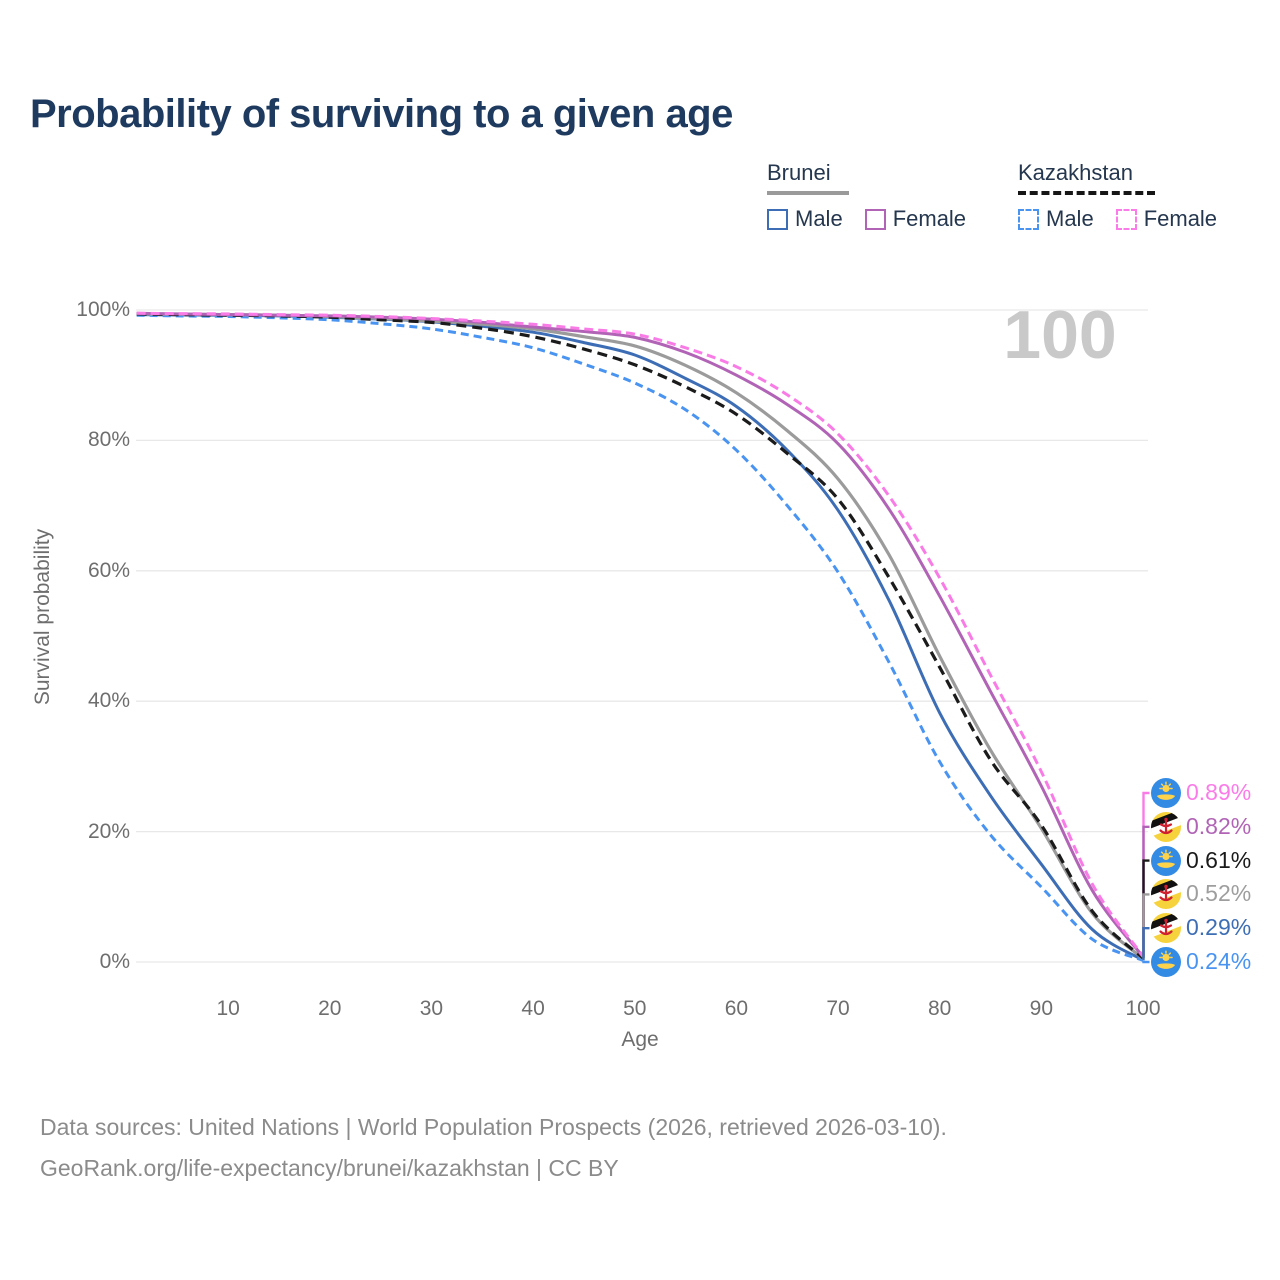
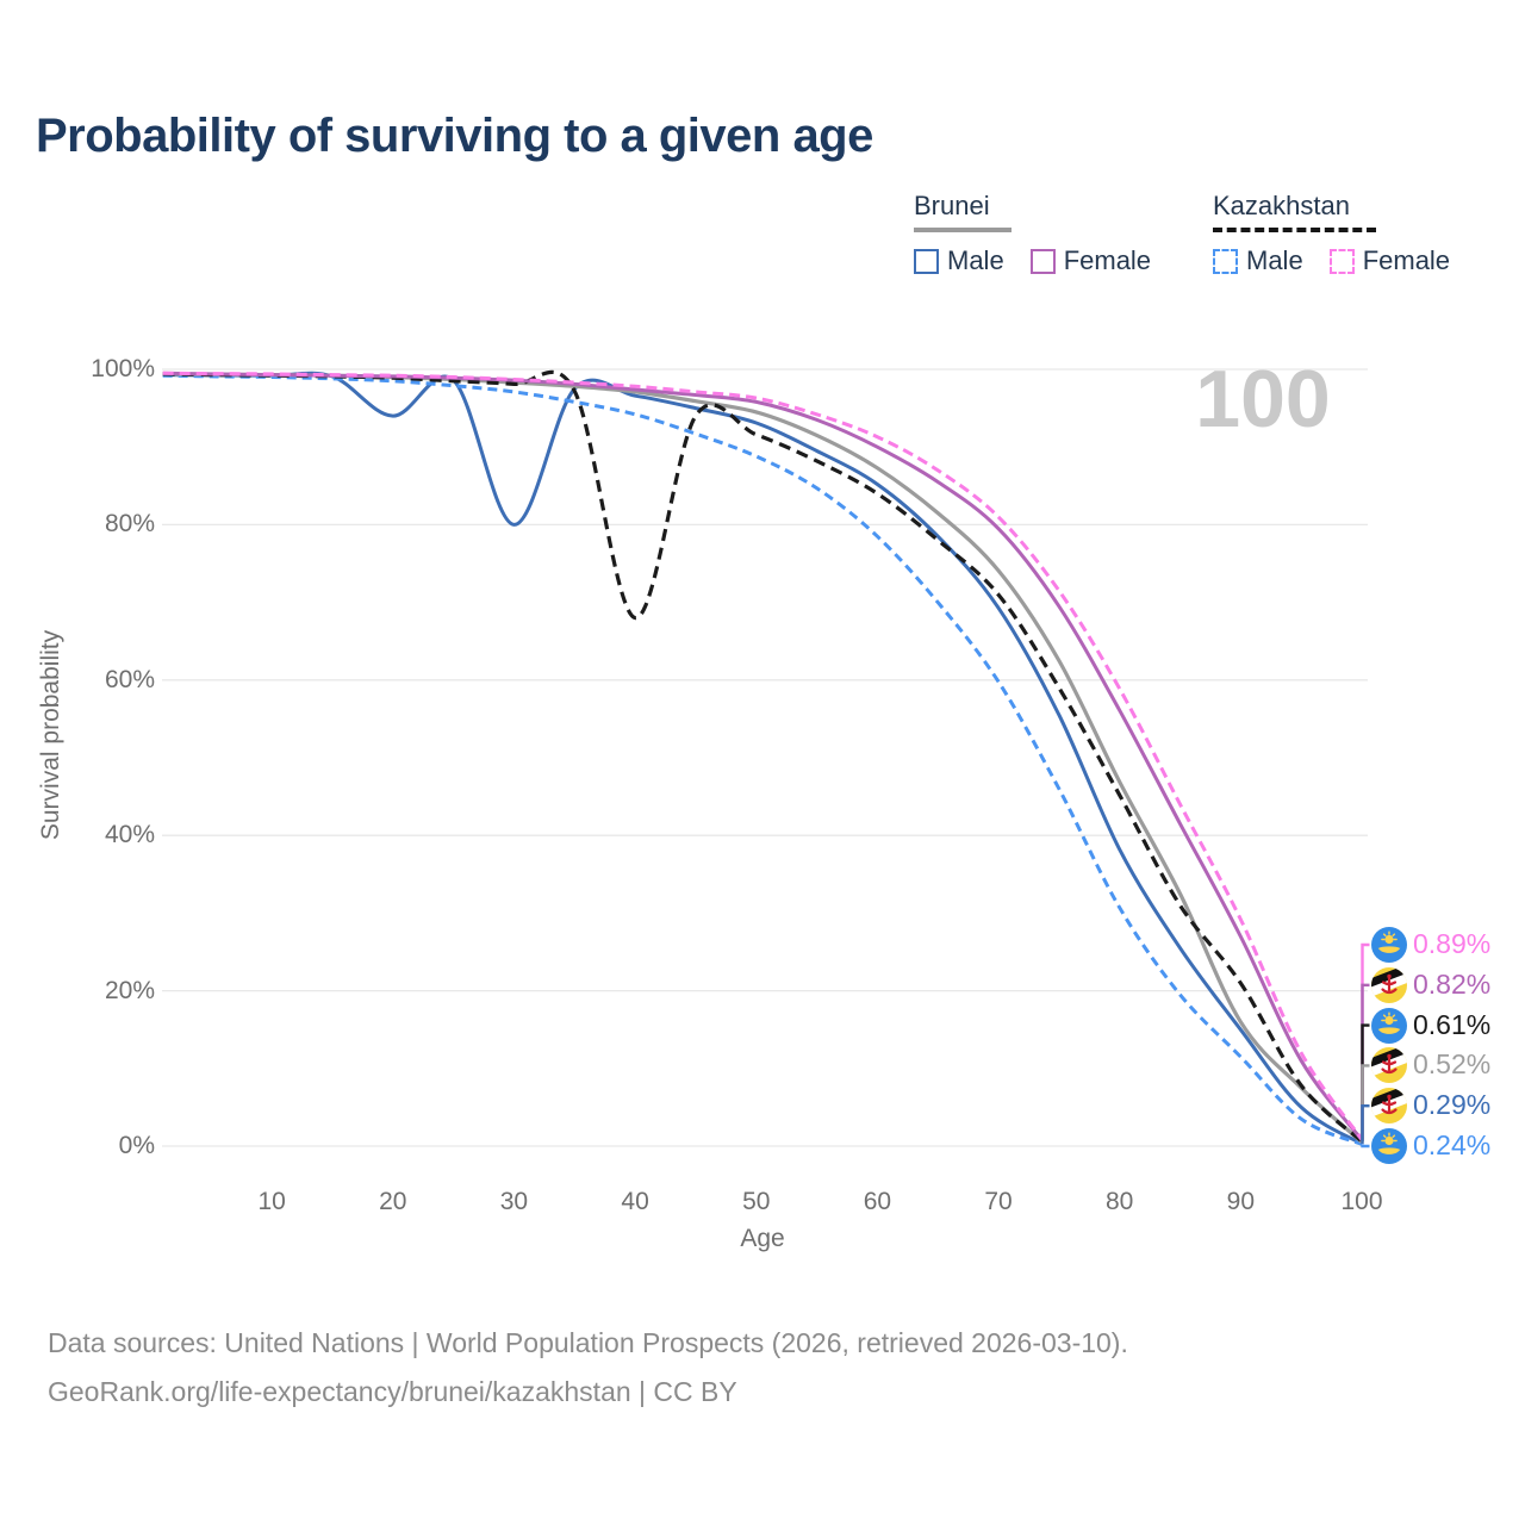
Brunei Male/20: 99% -> 94%
Brunei Male/30: 98% -> 80%
Kazakhstan/40: 96% -> 68%
Brunei/90: 20% -> 16%
